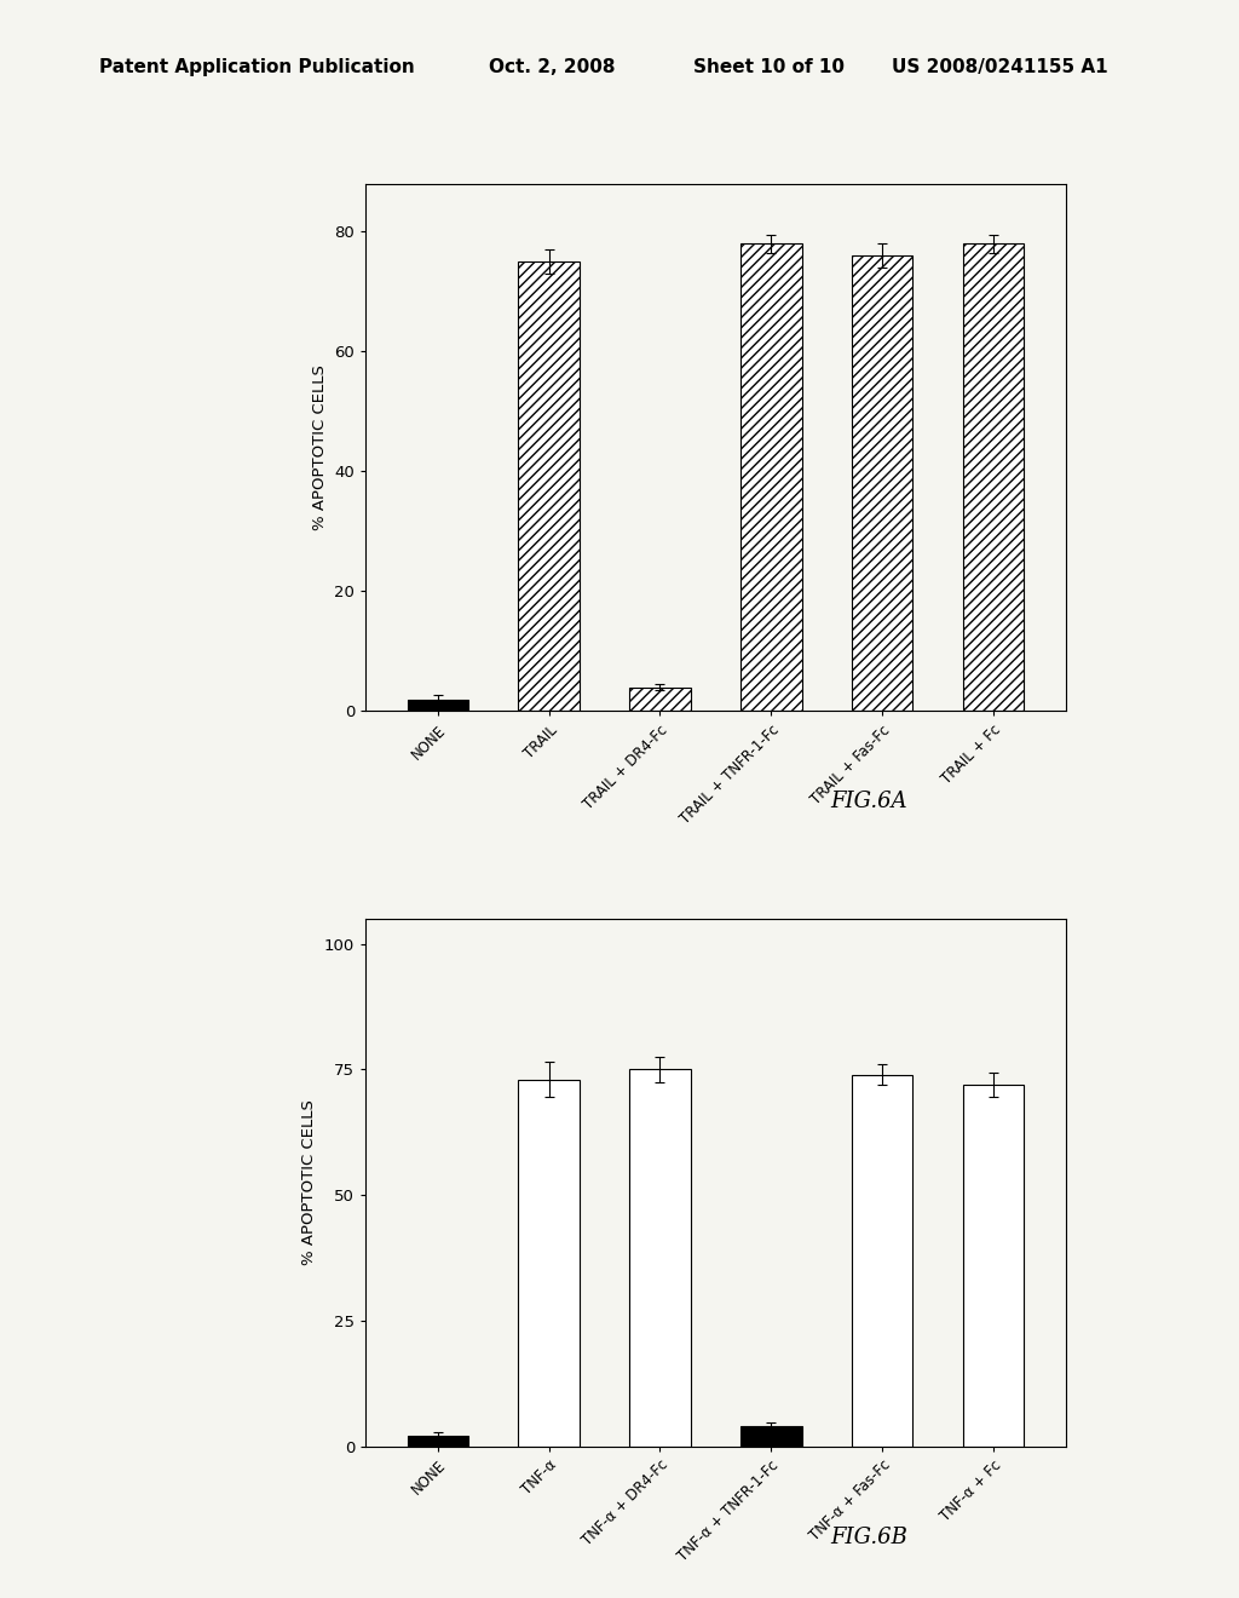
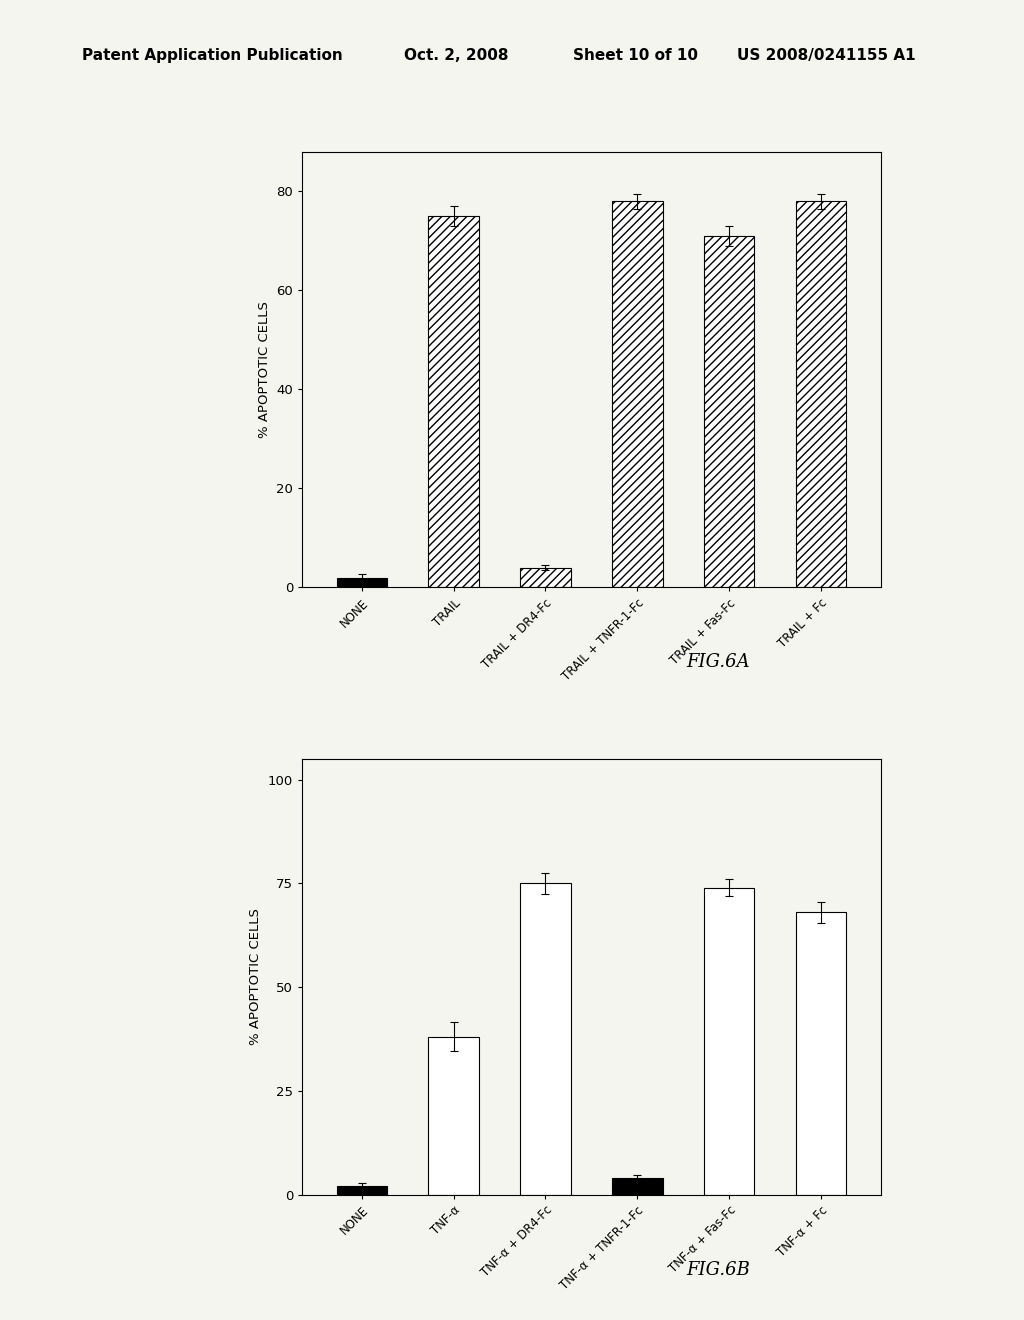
TRAIL + Fas-Fc: 76 -> 71
TNF-α: 73 -> 38
TNF-α + Fc: 72 -> 68
